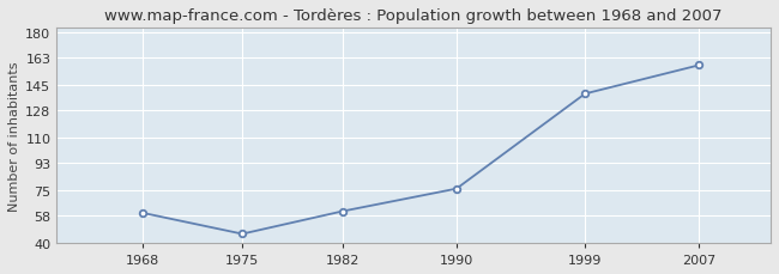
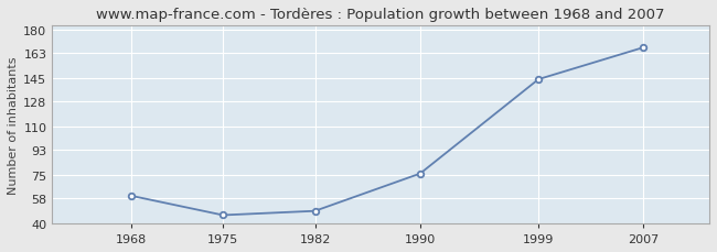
1982: 61 -> 49
1999: 139 -> 144
2007: 158 -> 167
